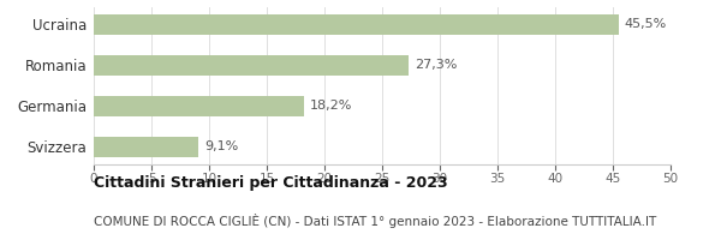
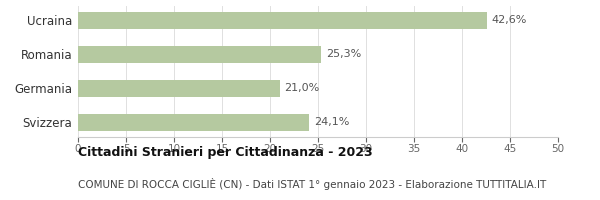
Ucraina: 45,5% -> 42,6%
Romania: 27,3% -> 25,3%
Germania: 18,2% -> 21,0%
Svizzera: 9,1% -> 24,1%
